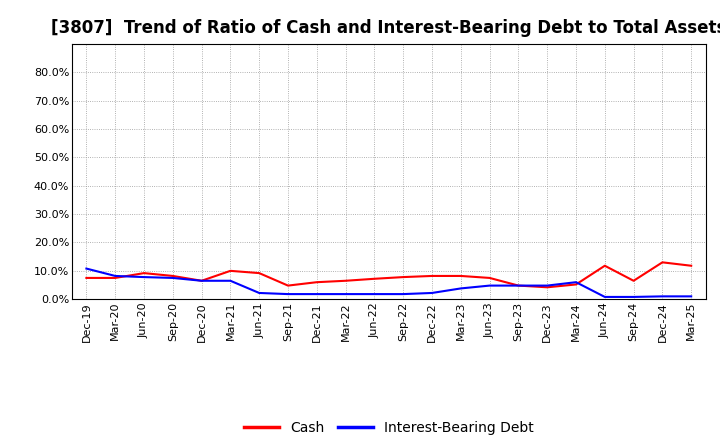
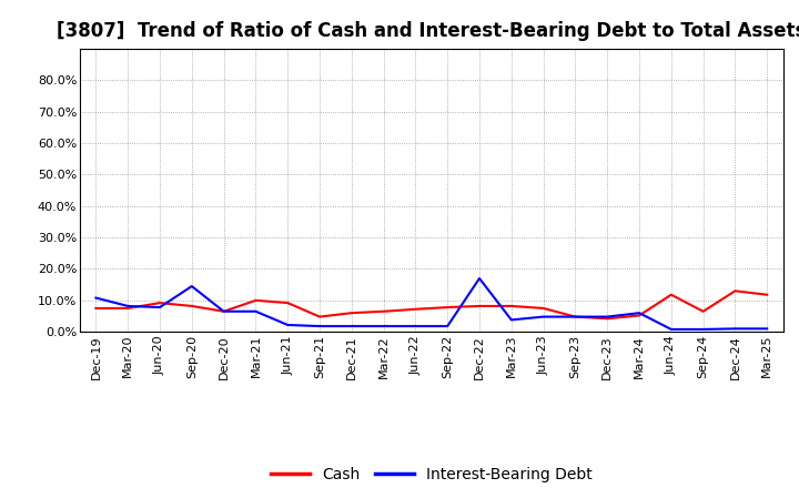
Interest-Bearing Debt/Sep-20: 7.5% -> 14.5%
Interest-Bearing Debt/Dec-22: 2.2% -> 17.0%
